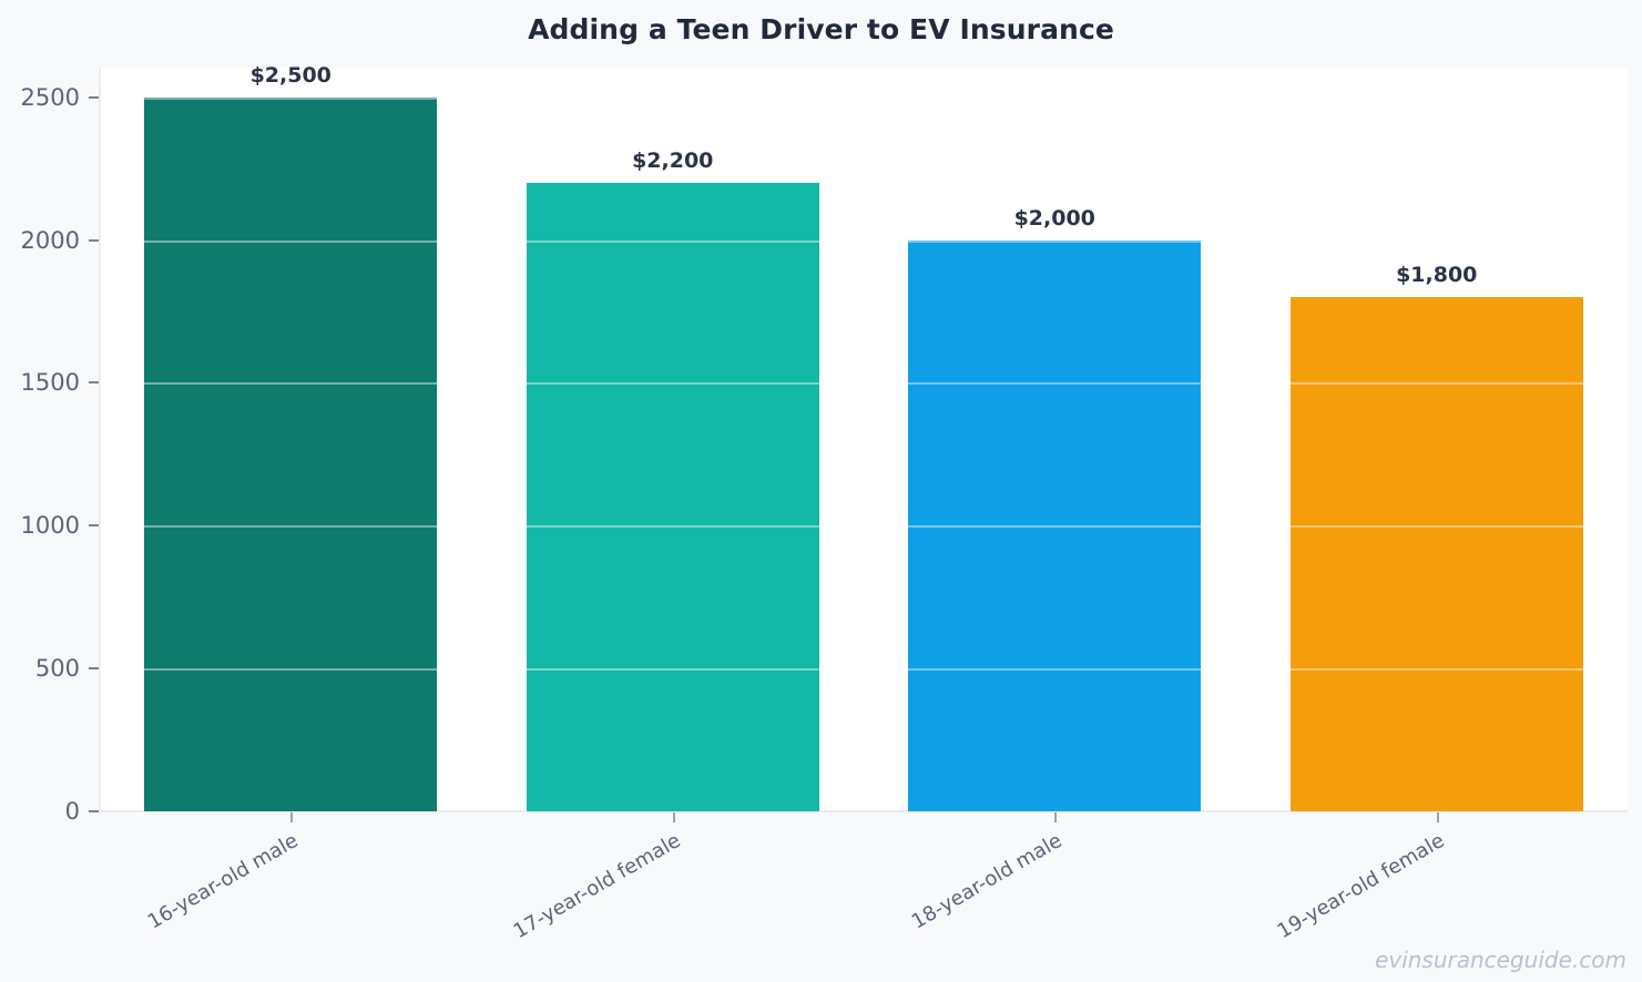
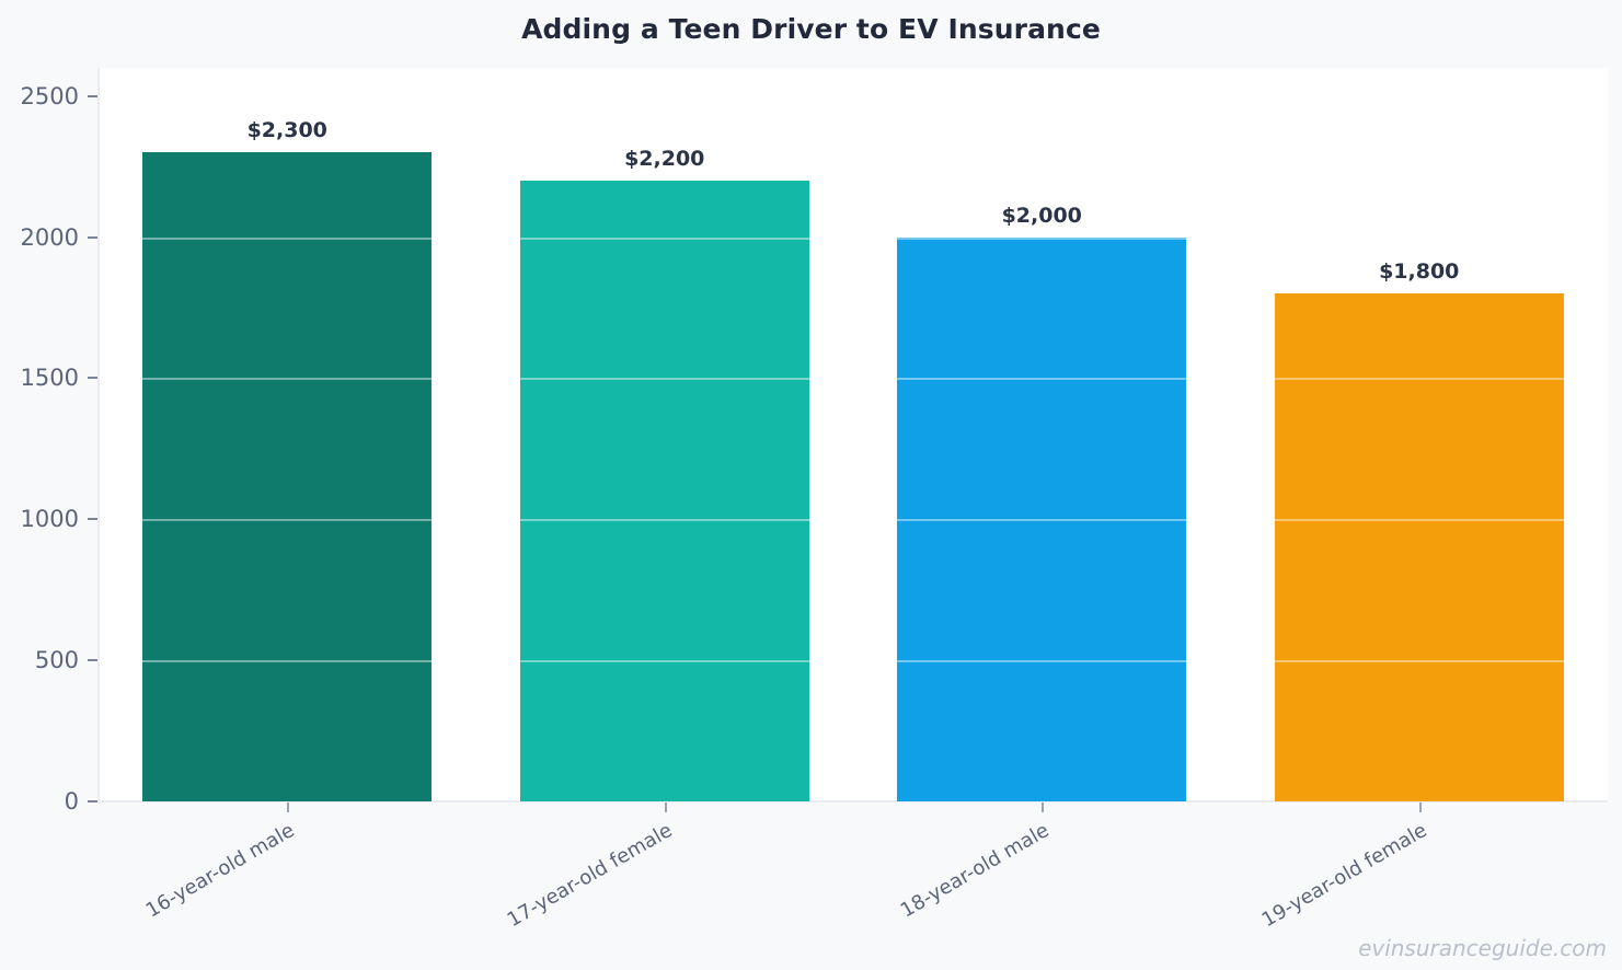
16-year-old male: $2,500 -> $2,300
